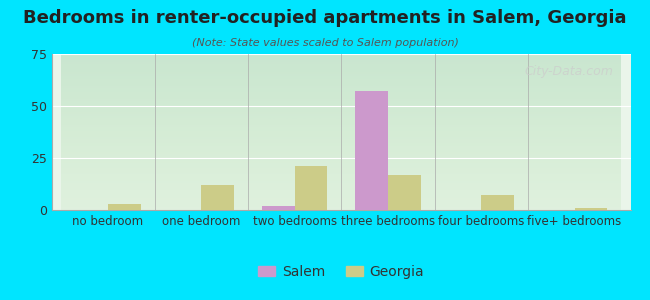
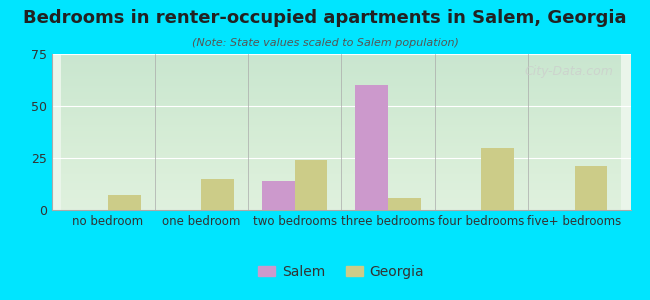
Georgia/no bedroom: 3 -> 7
Georgia/one bedroom: 12 -> 15
Salem/two bedrooms: 2 -> 14
Georgia/two bedrooms: 21 -> 24
Salem/three bedrooms: 57 -> 60
Georgia/three bedrooms: 17 -> 6
Georgia/four bedrooms: 7 -> 30
Georgia/five+ bedrooms: 1 -> 21
